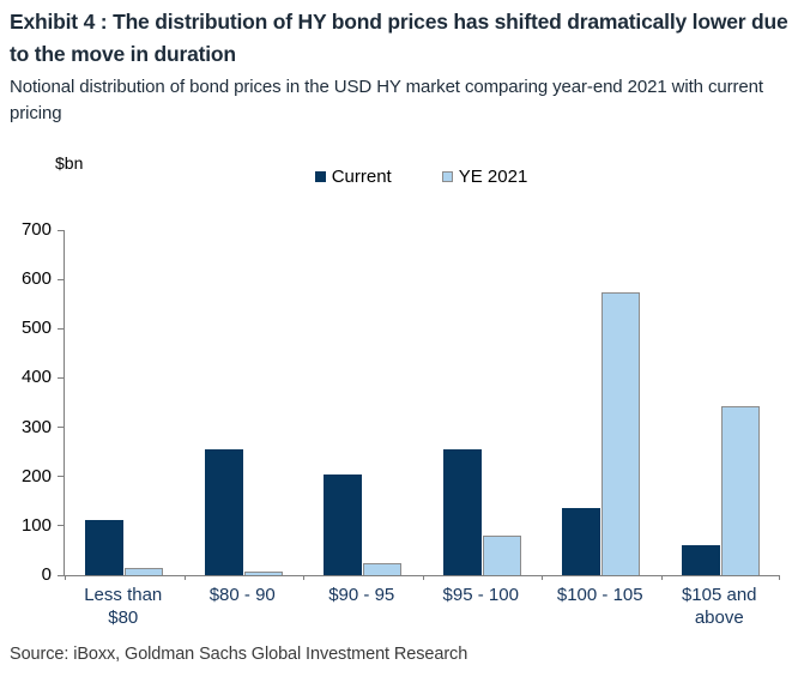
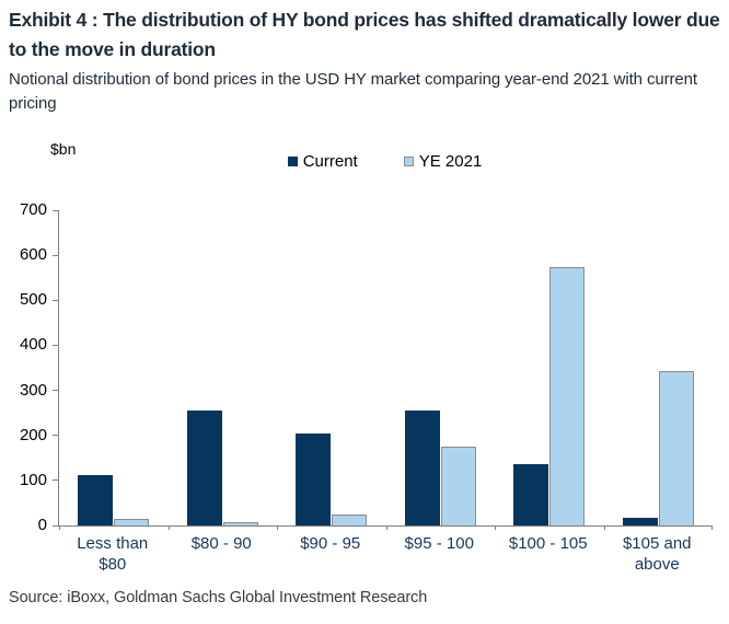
YE 2021/$95 - 100: 80 -> 180
Current/$105 and above: 60 -> 20
